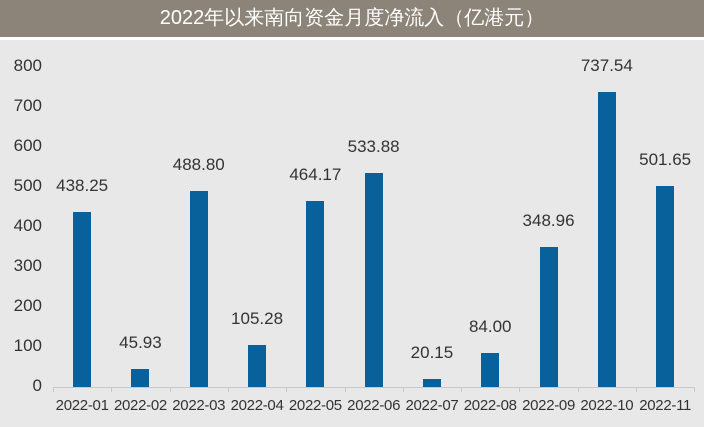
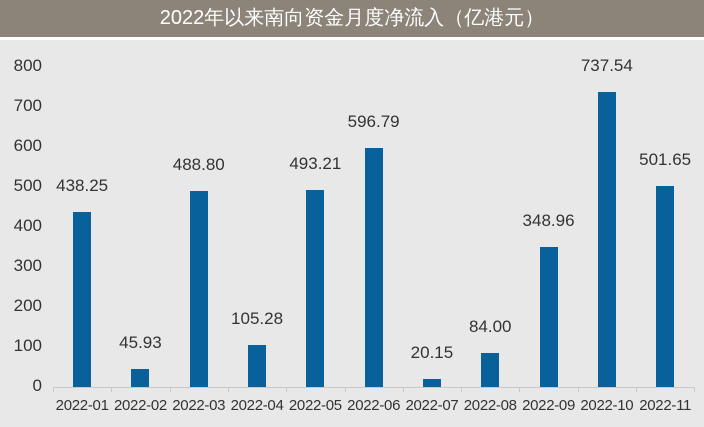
2022-05: 464.17 -> 493.21
2022-06: 533.88 -> 596.79
